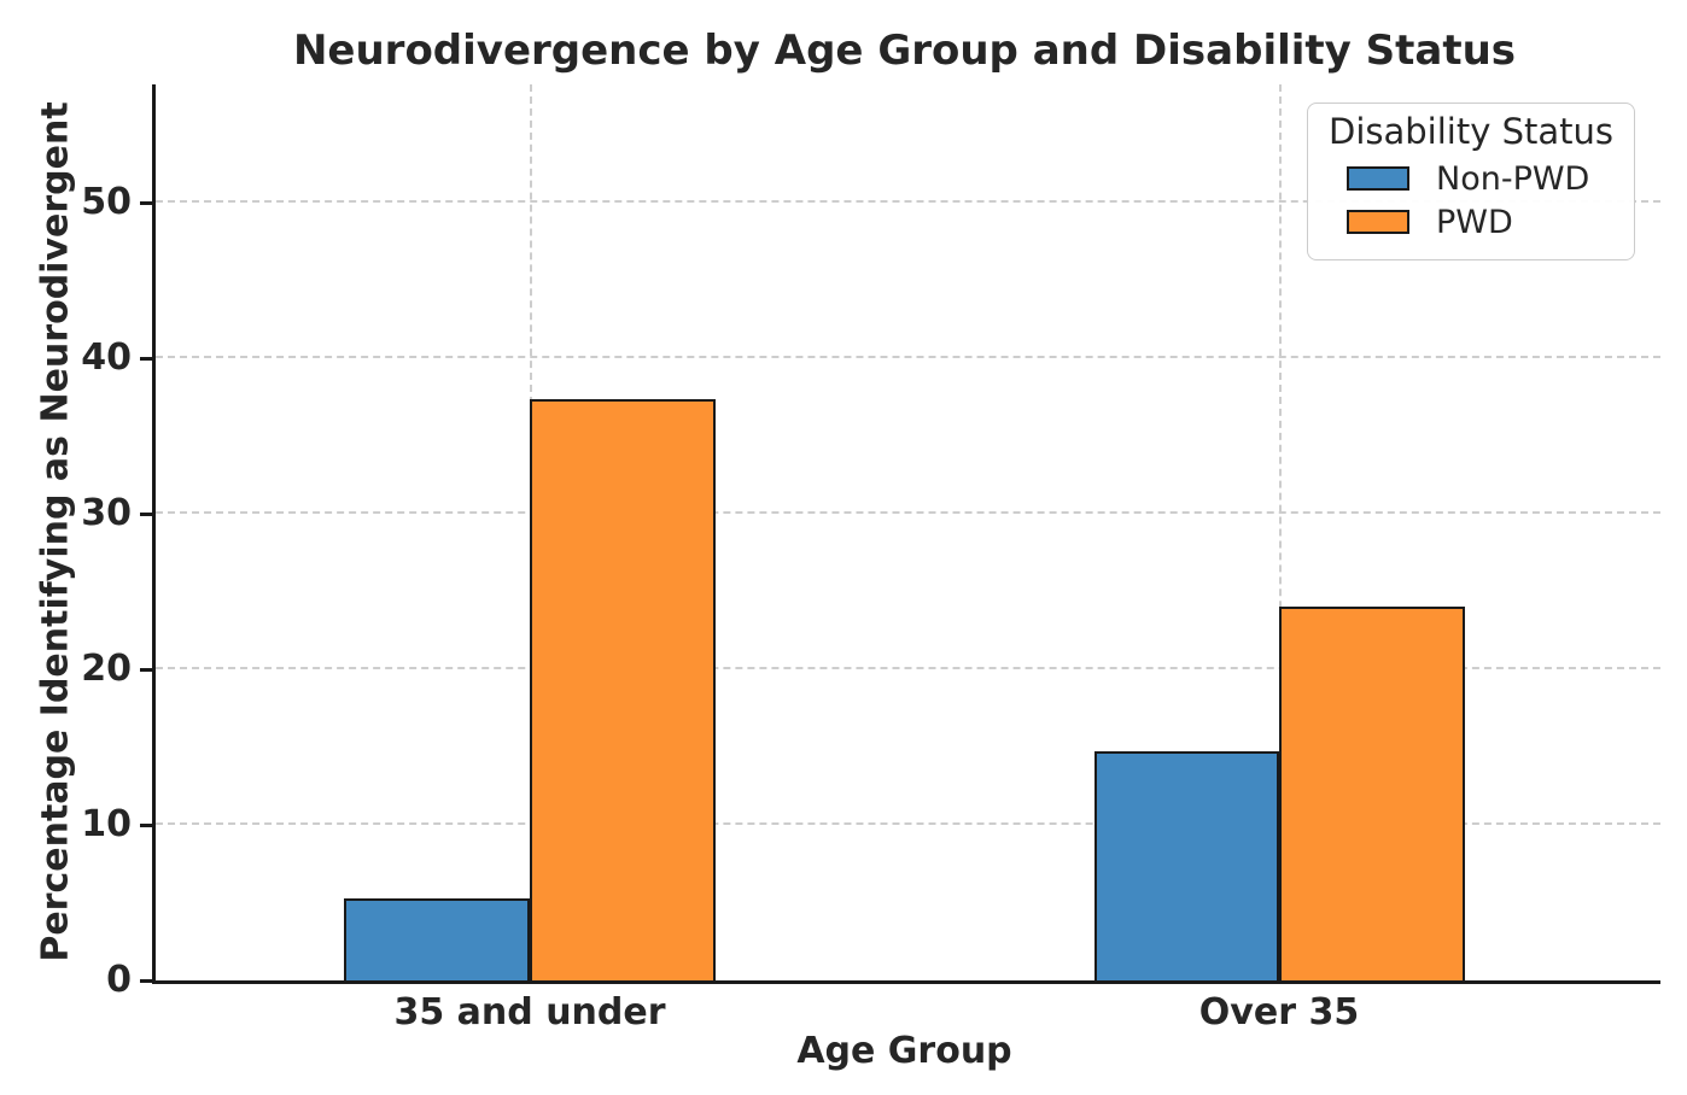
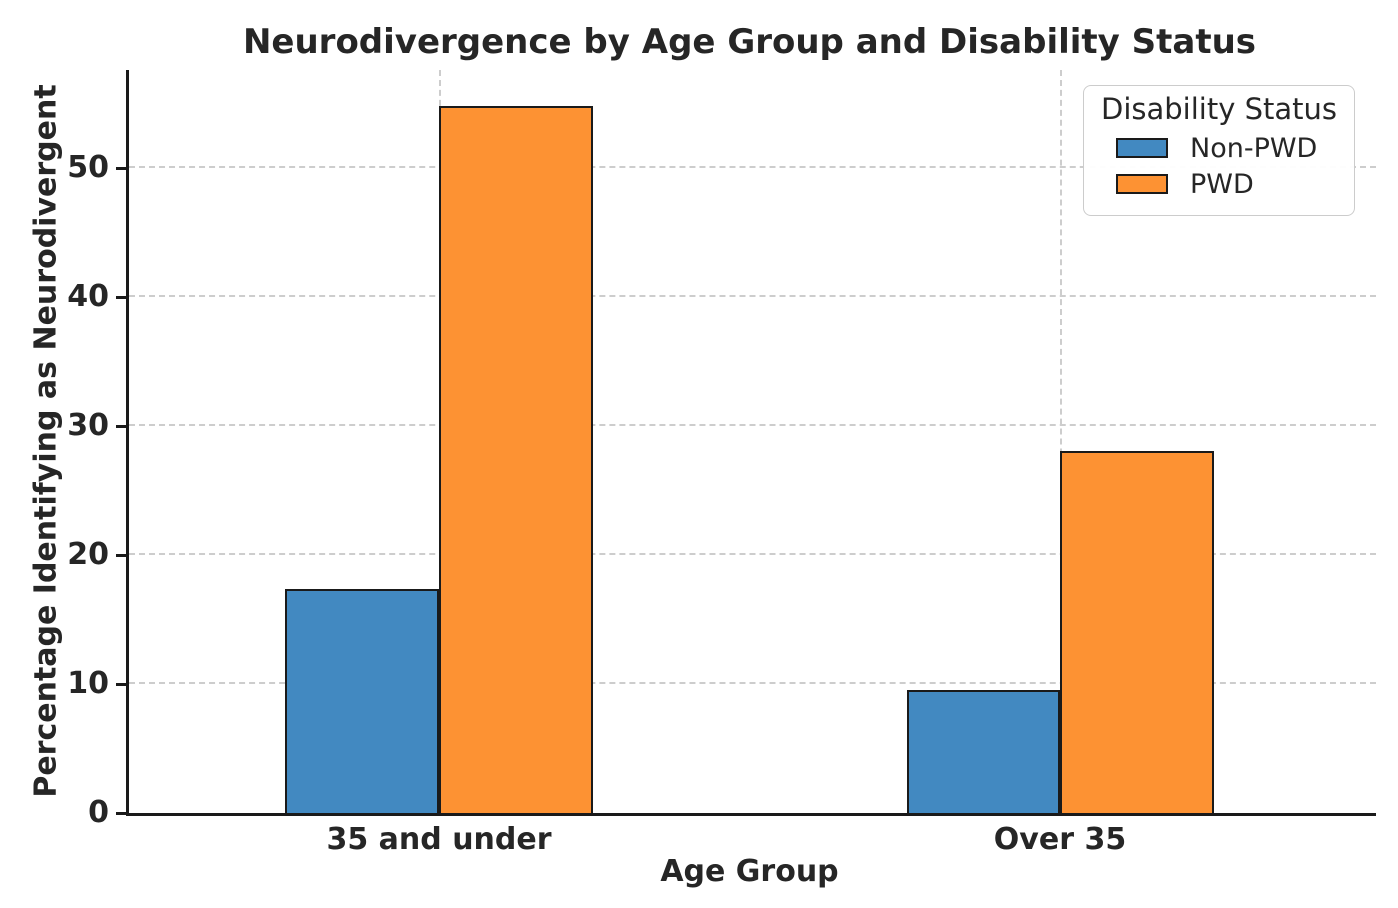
Non-PWD/35 and under: 5.3 -> 17.4
PWD/35 and under: 37.4 -> 54.8
Non-PWD/Over 35: 14.7 -> 9.5
PWD/Over 35: 24.0 -> 28.1
